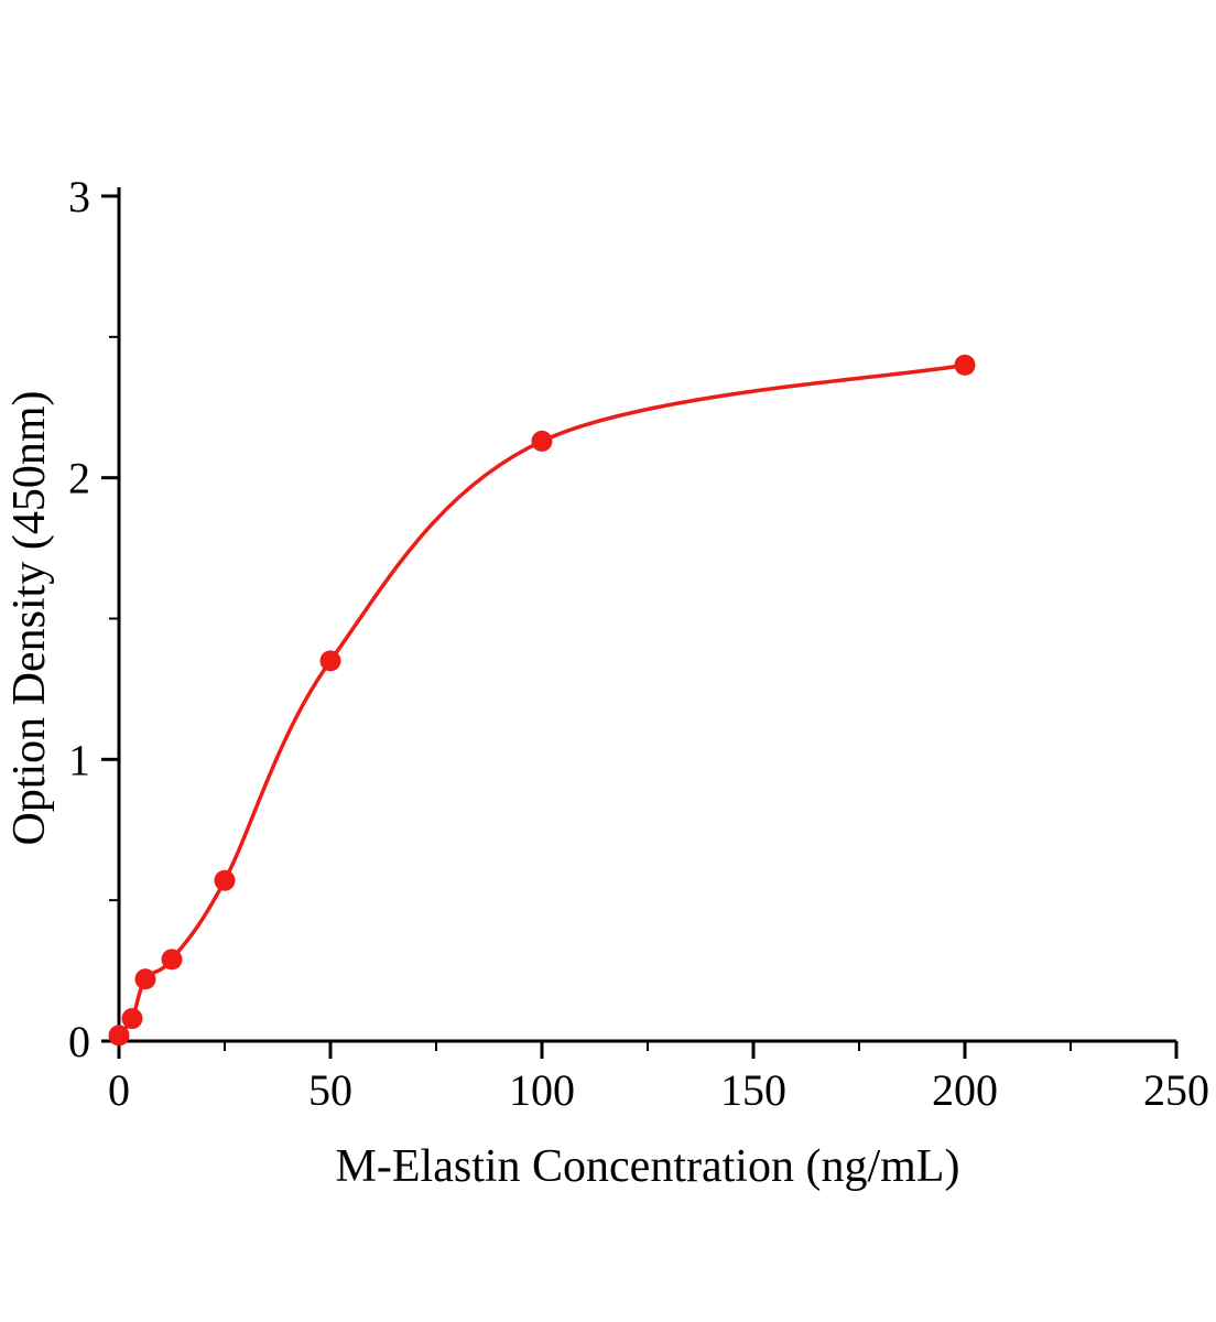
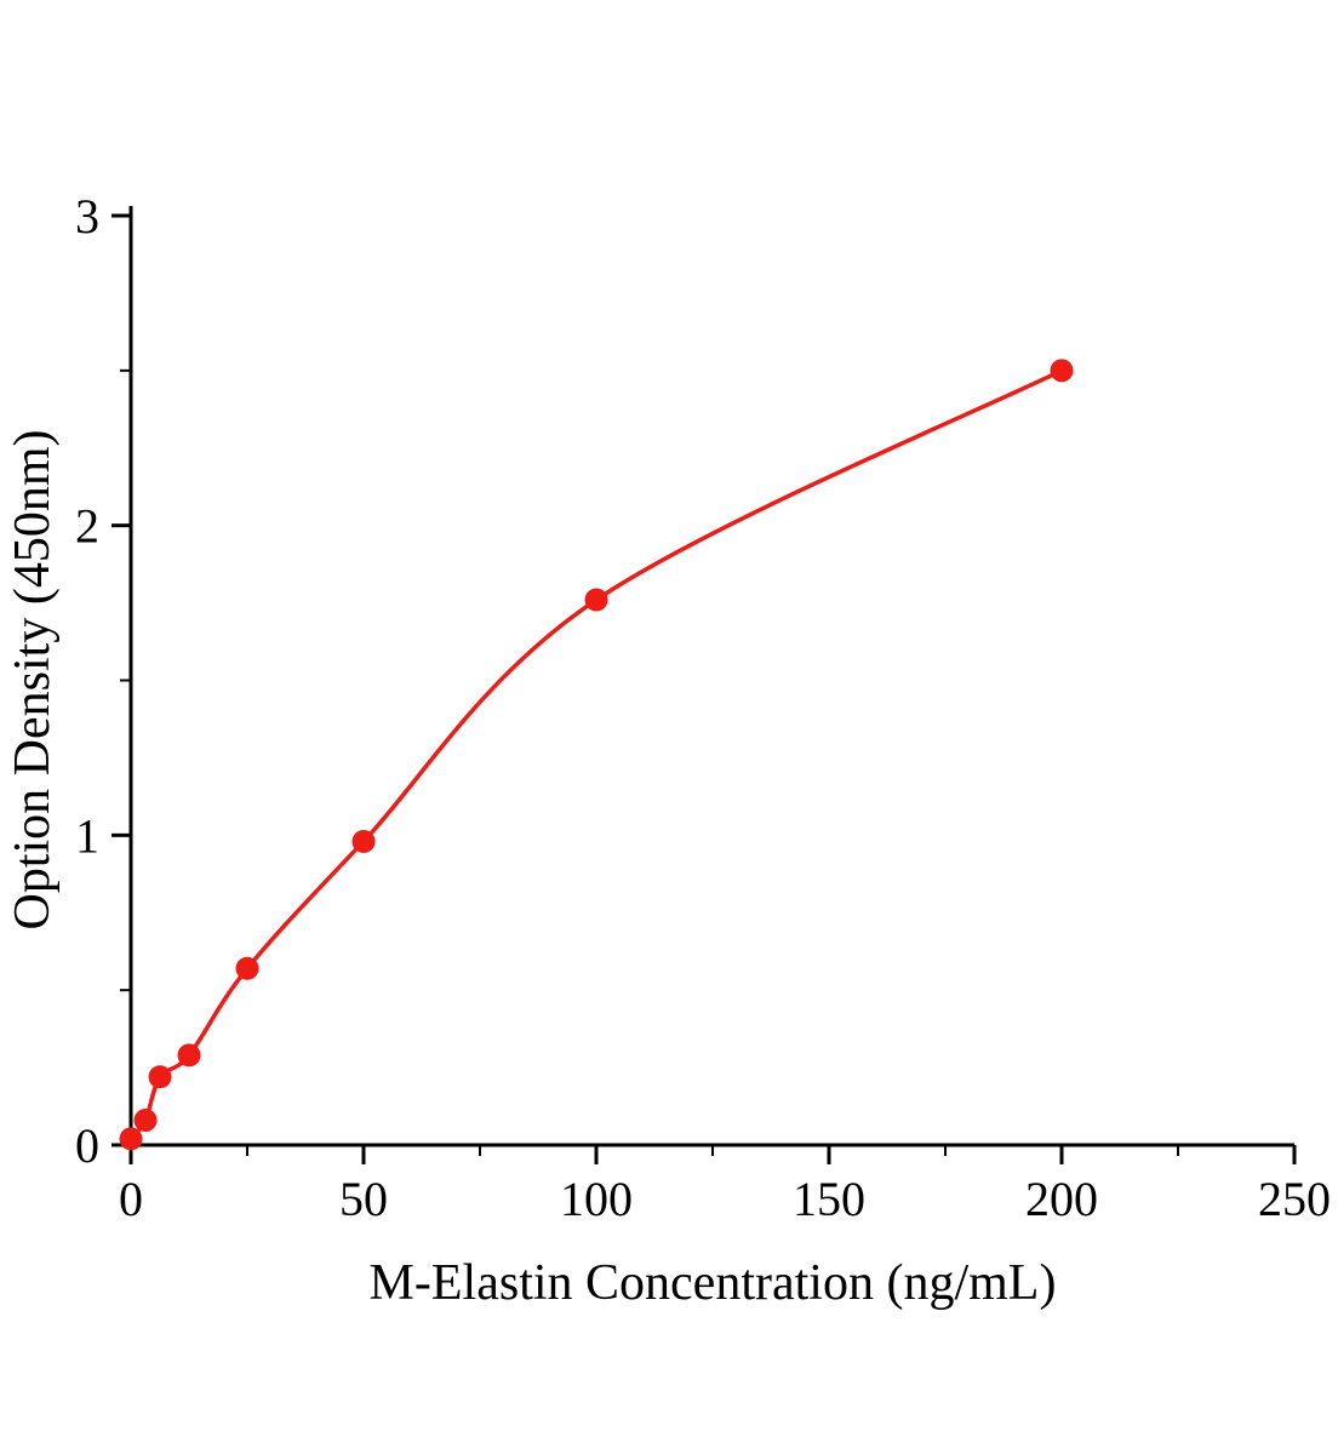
50: 1.35 -> 0.98
100: 2.13 -> 1.76
200: 2.40 -> 2.50
